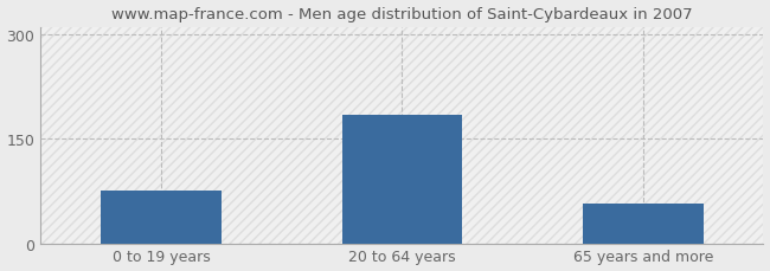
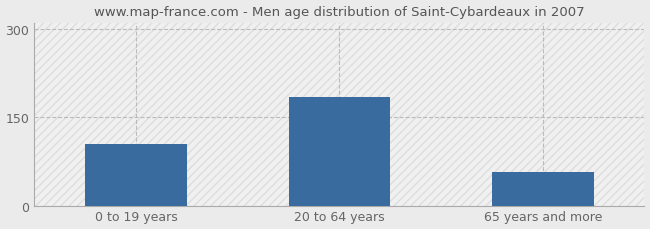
0 to 19 years: 75 -> 104
